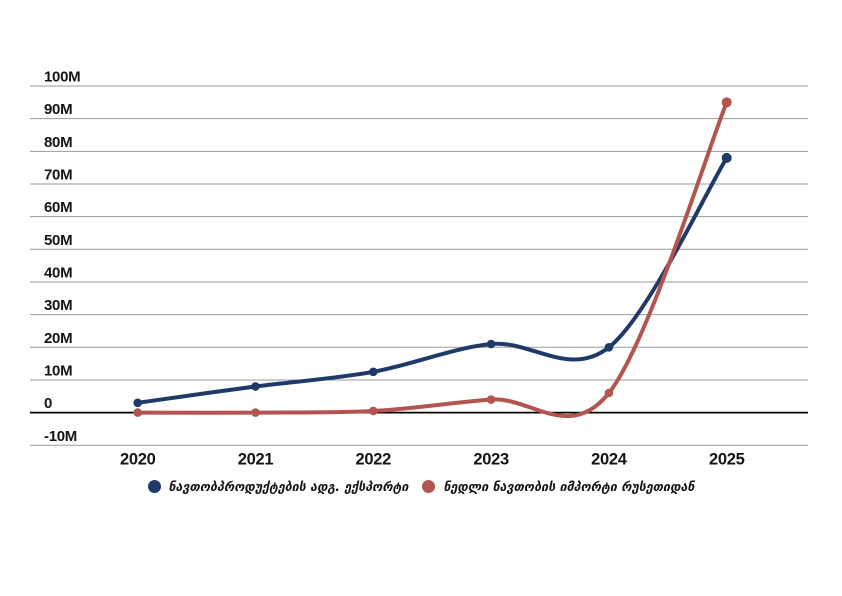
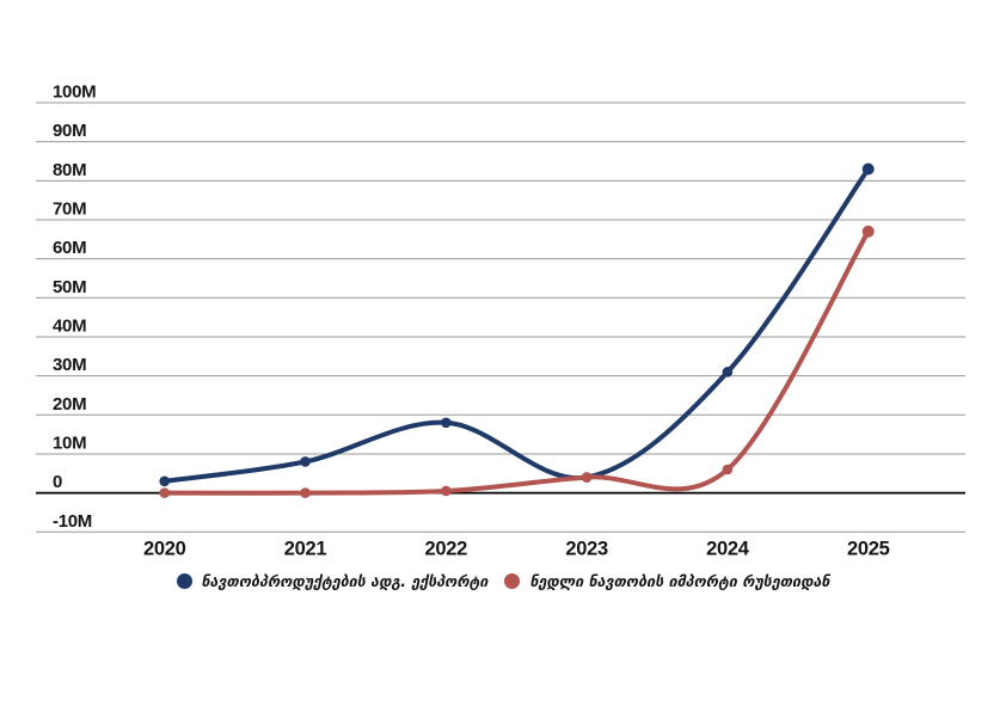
ნავთობპროდუქტების ადგ. ექსპორტი/2022: 12M -> 18M
ნავთობპროდუქტების ადგ. ექსპორტი/2023: 21M -> 4M
ნავთობპროდუქტების ადგ. ექსპორტი/2024: 20M -> 31M
ნავთობპროდუქტების ადგ. ექსპორტი/2025: 78M -> 83M
ნედლი ნავთობის იმპორტი რუსეთიდან/2025: 95M -> 67M
